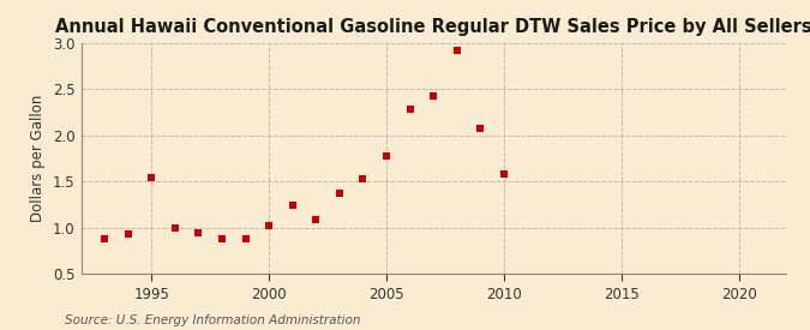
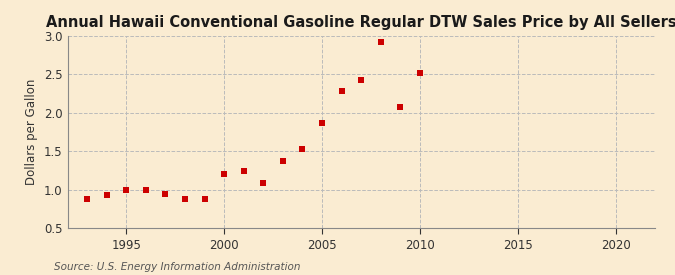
1995: 1.54 -> 1.00
2000: 1.02 -> 1.21
2005: 1.78 -> 1.87
2010: 1.58 -> 2.52
